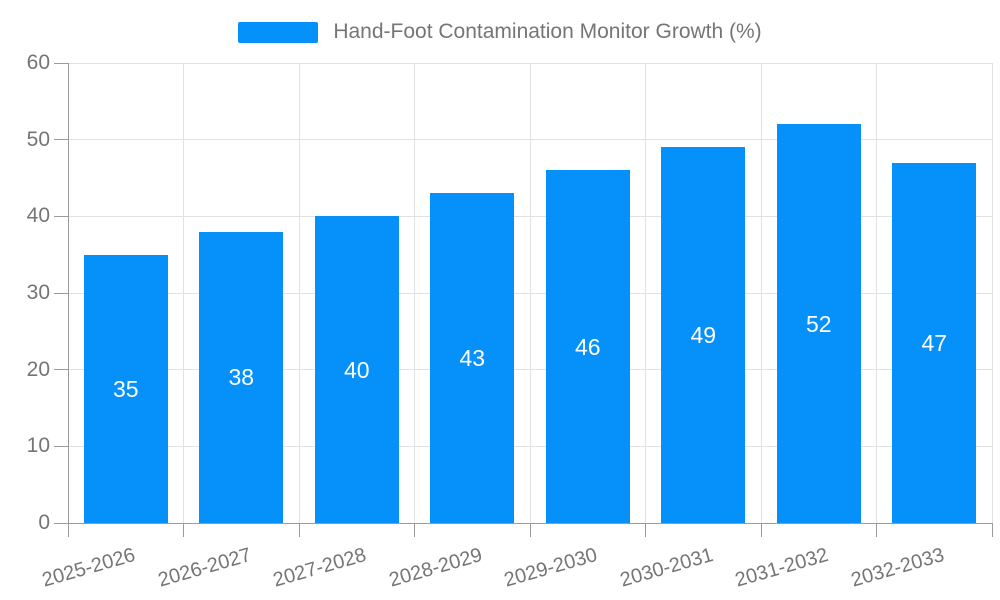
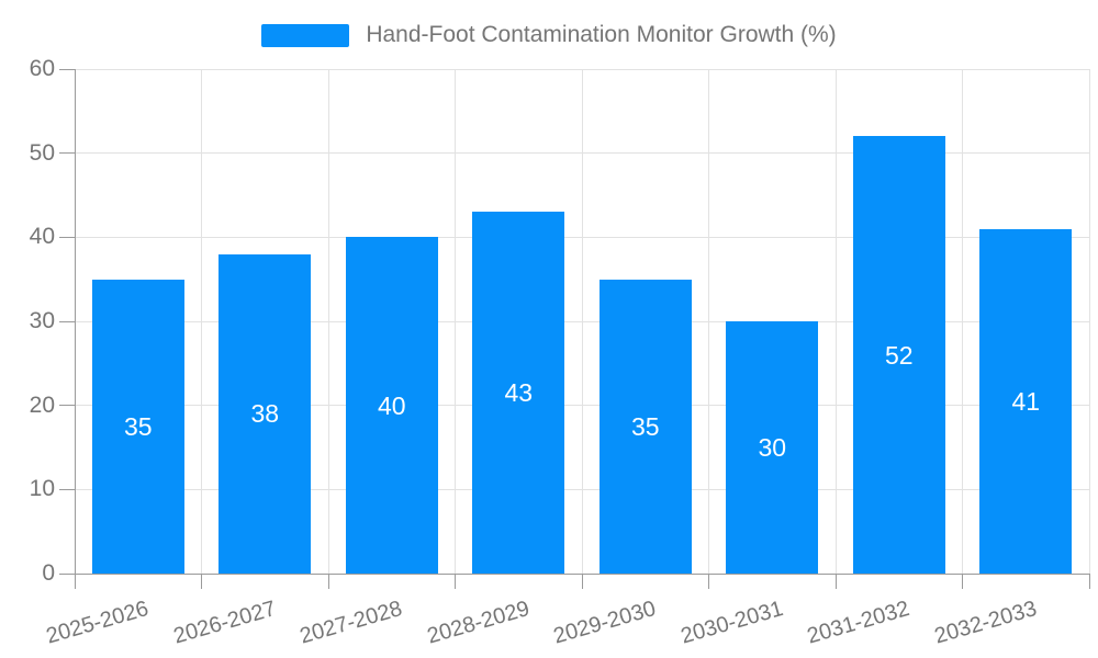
2029-2030: 46 -> 35
2030-2031: 49 -> 30
2032-2033: 47 -> 41
